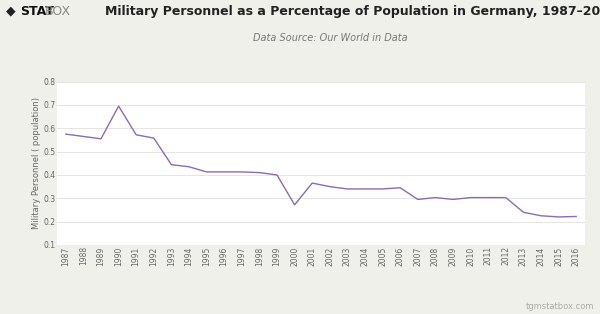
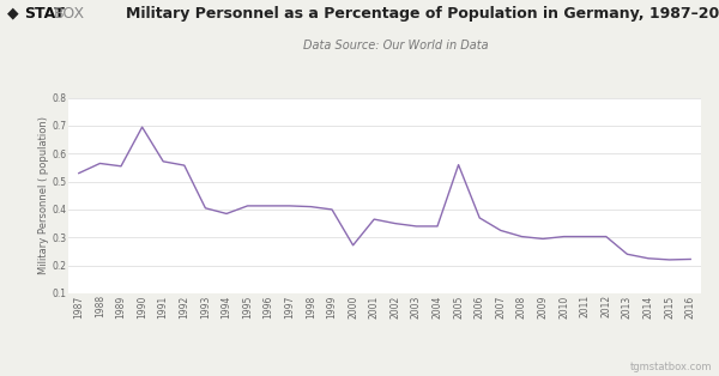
1987: 0.575 -> 0.530
1993: 0.444 -> 0.405
1994: 0.435 -> 0.385
2005: 0.340 -> 0.560
2006: 0.345 -> 0.370
2007: 0.295 -> 0.325
